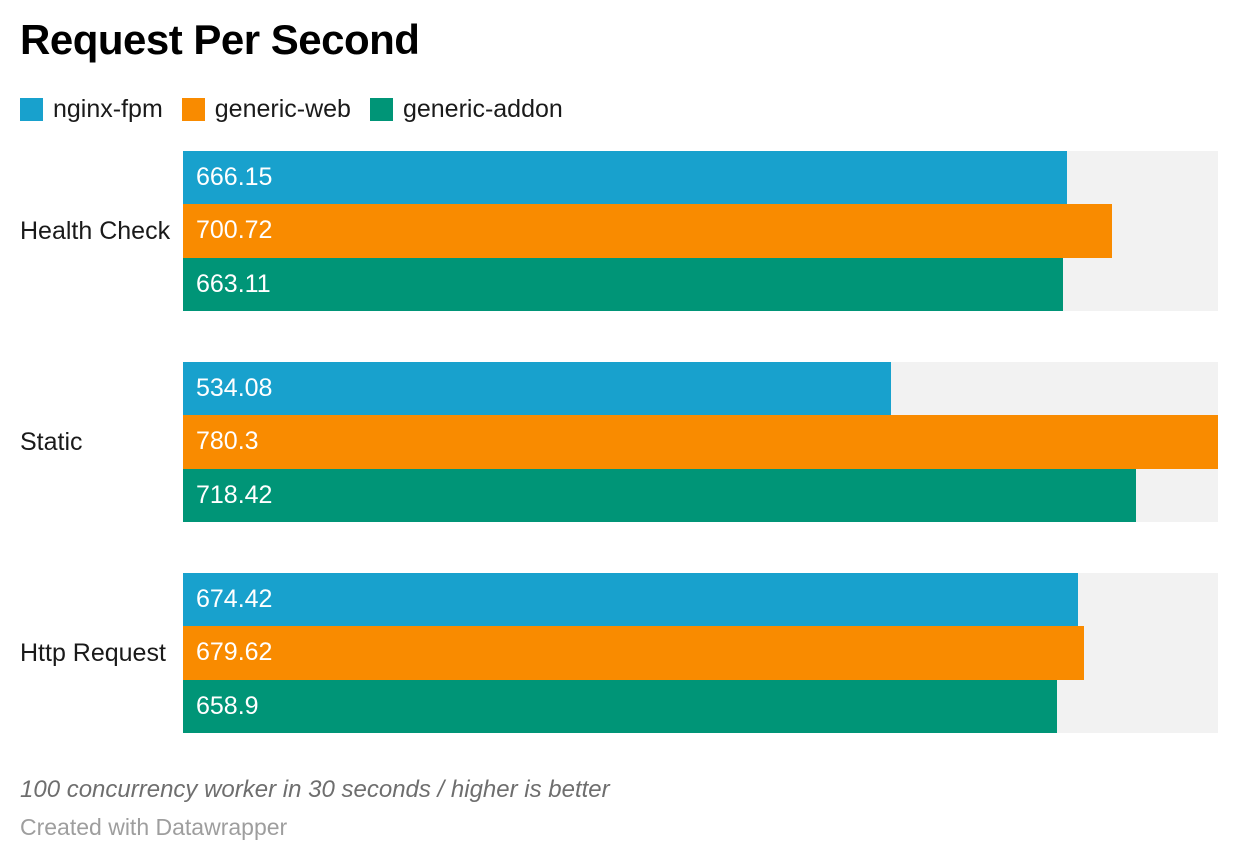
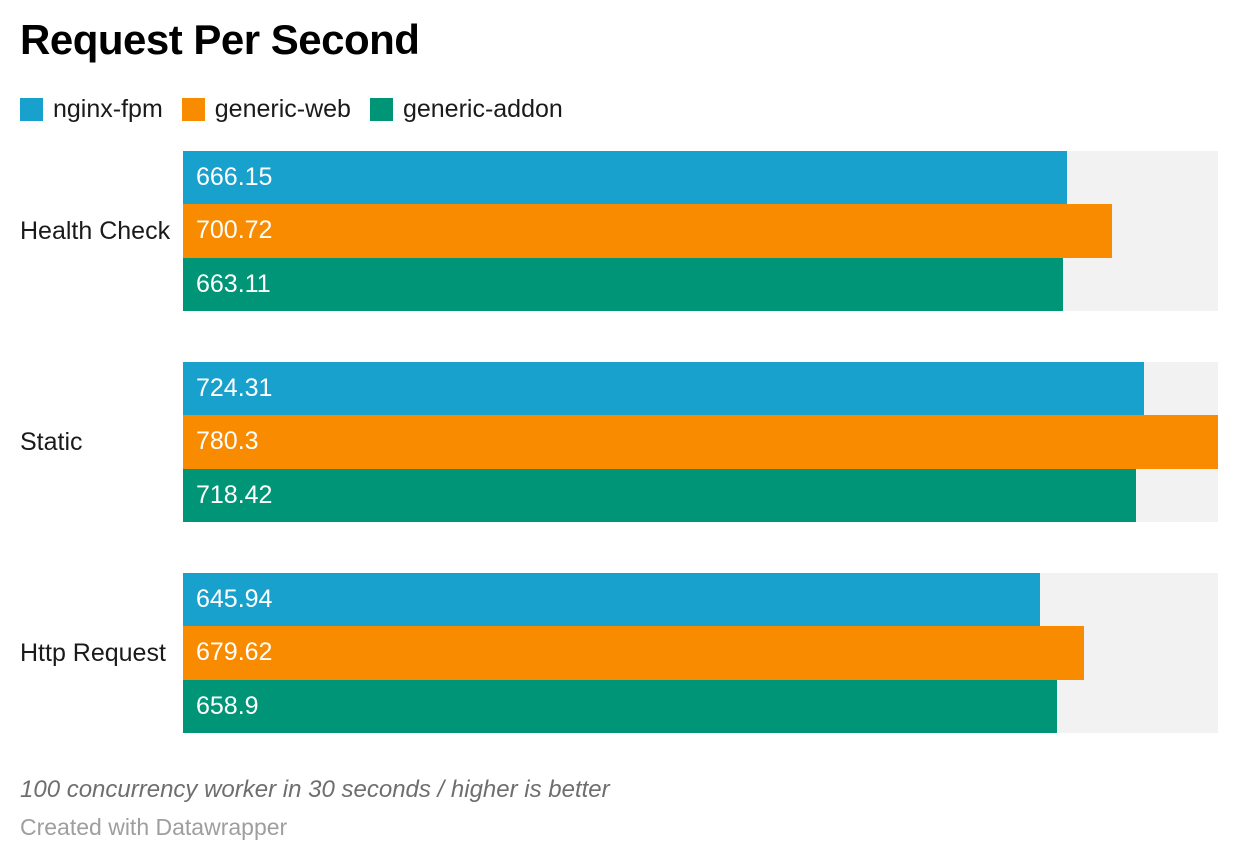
nginx-fpm/Static: 534.08 -> 724.31
nginx-fpm/Http Request: 674.42 -> 645.94
